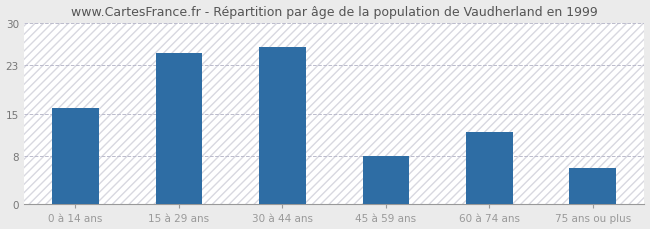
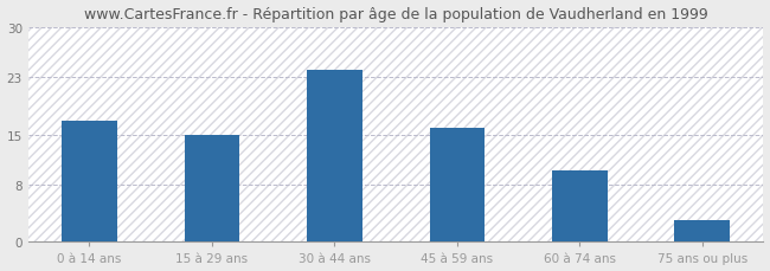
0 à 14 ans: 16 -> 17
15 à 29 ans: 25 -> 15
30 à 44 ans: 26 -> 24
45 à 59 ans: 8 -> 16
60 à 74 ans: 12 -> 10
75 ans ou plus: 6 -> 3
